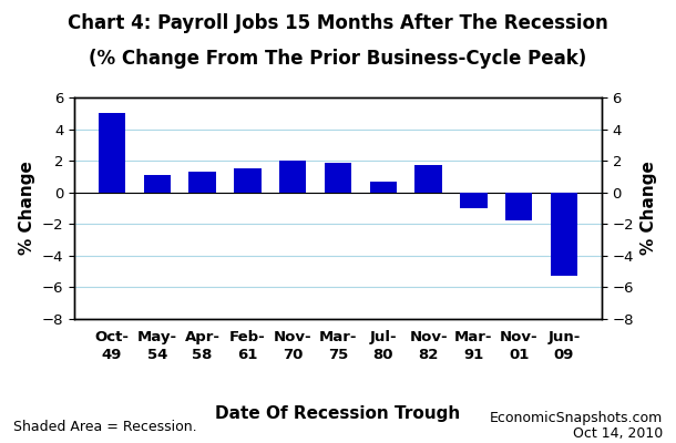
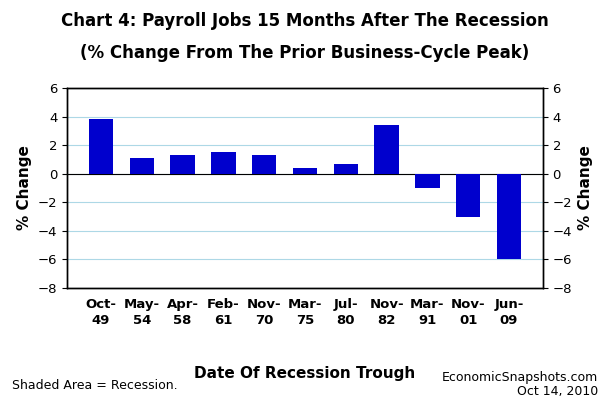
Oct- 49: 5.0 -> 3.8
Nov- 70: 2.0 -> 1.3
Mar- 75: 1.9 -> 0.4
Nov- 82: 1.7 -> 3.4
Nov- 01: -1.8 -> -3.0
Jun- 09: -5.3 -> -6.0
